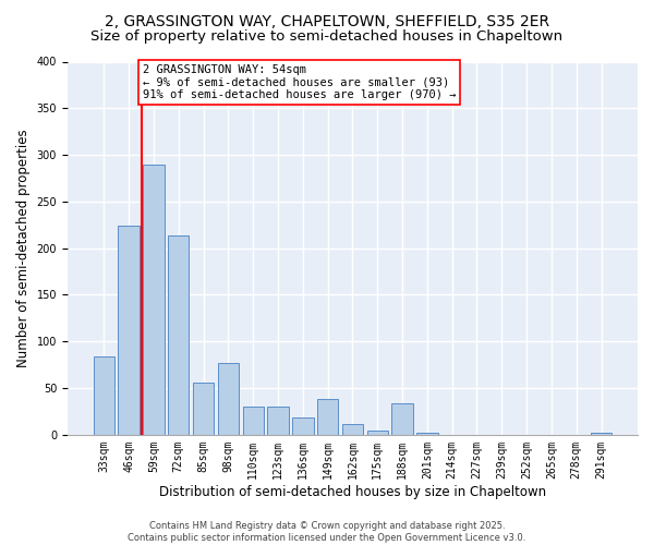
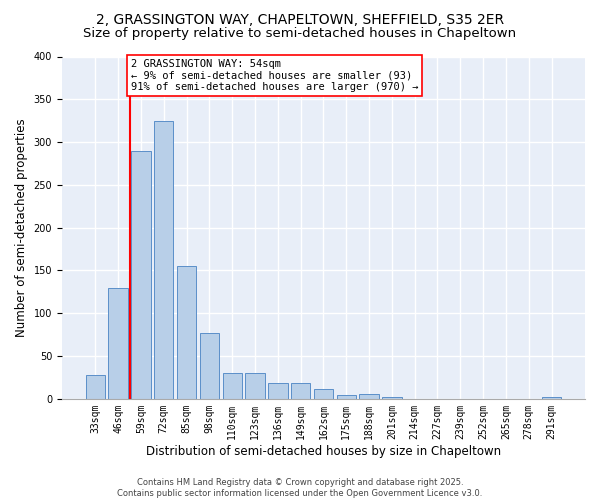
33sqm: 84 -> 28
46sqm: 224 -> 130
72sqm: 214 -> 325
85sqm: 56 -> 155
149sqm: 38 -> 18
188sqm: 34 -> 6
